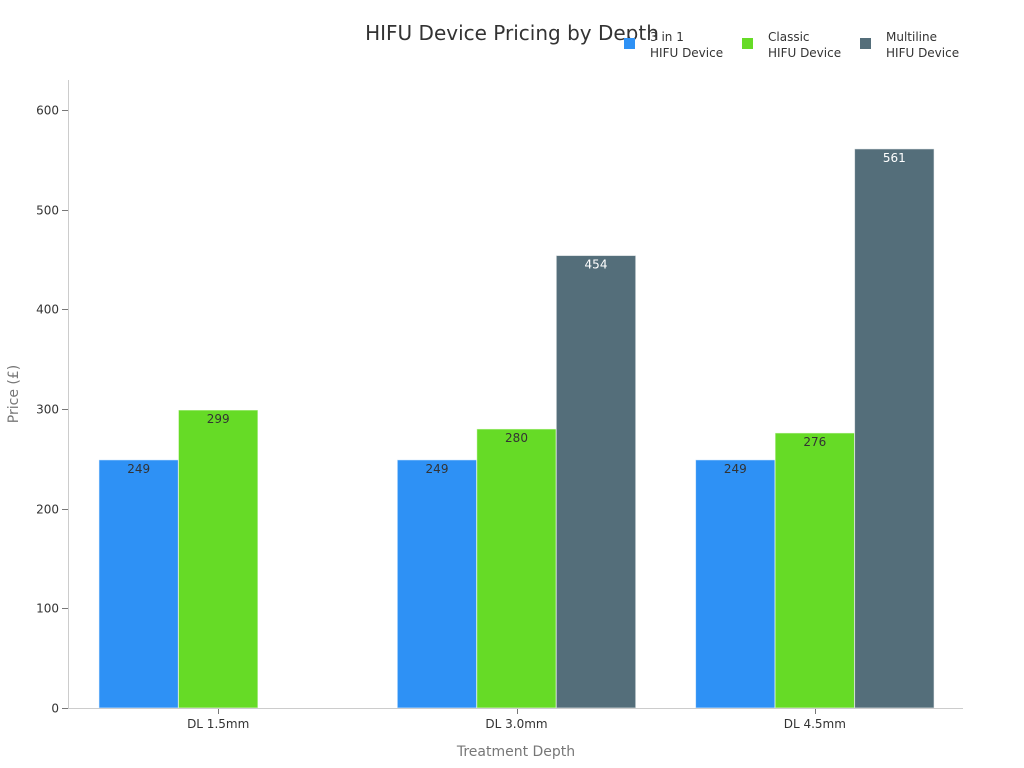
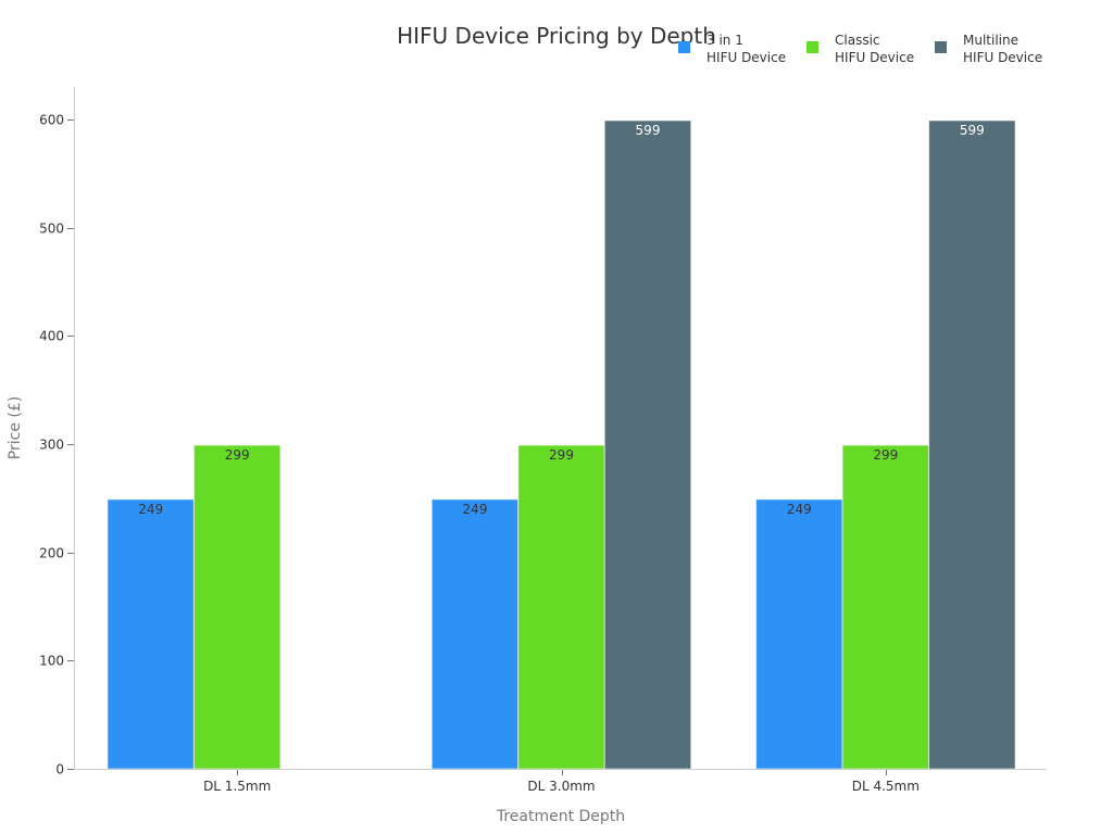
Classic HIFU Device/DL 3.0mm: 280 -> 299
Multiline HIFU Device/DL 3.0mm: 454 -> 599
Classic HIFU Device/DL 4.5mm: 276 -> 299
Multiline HIFU Device/DL 4.5mm: 561 -> 599
